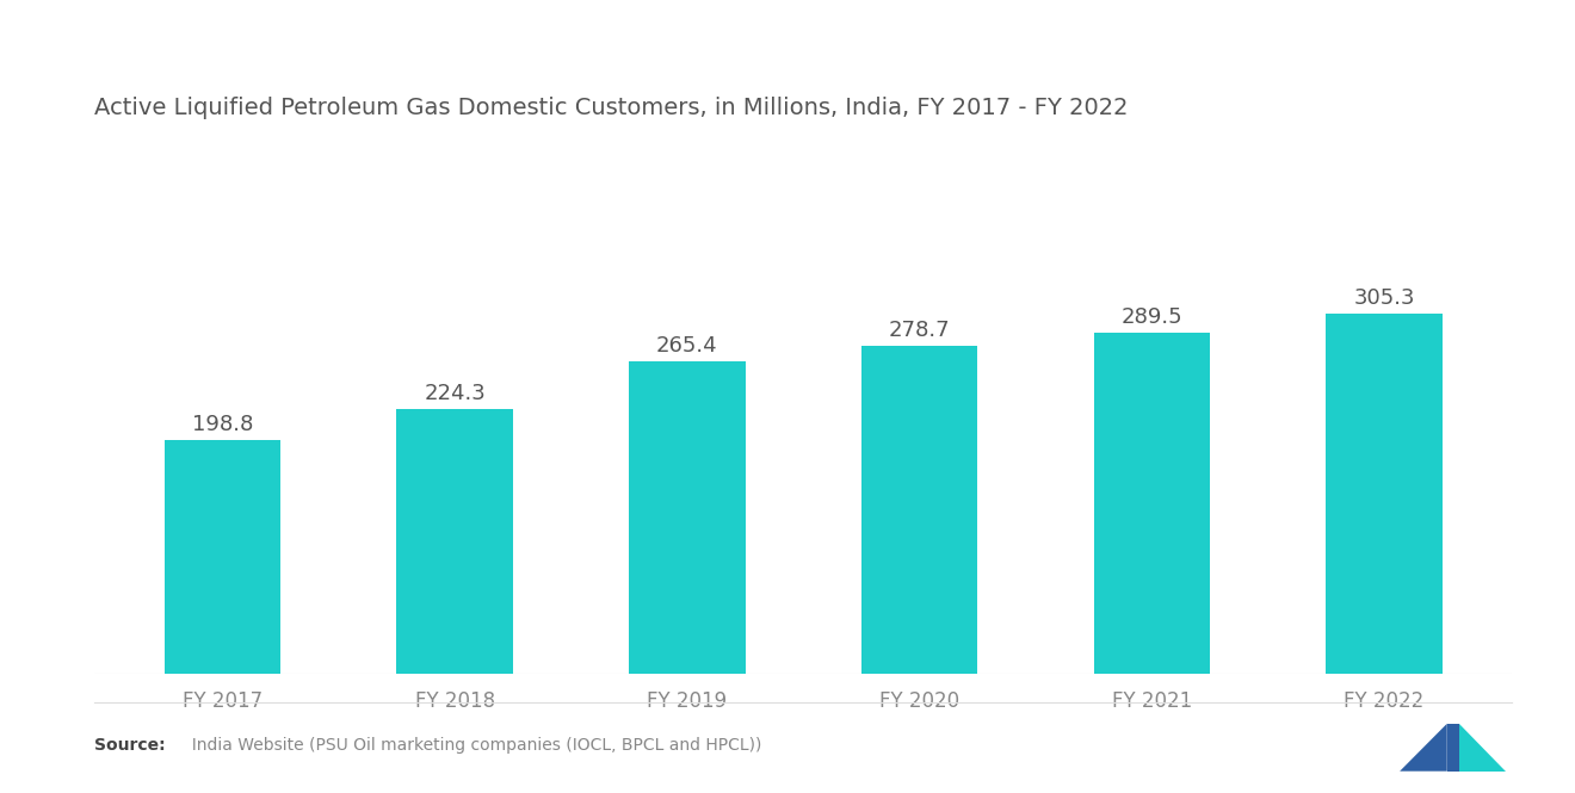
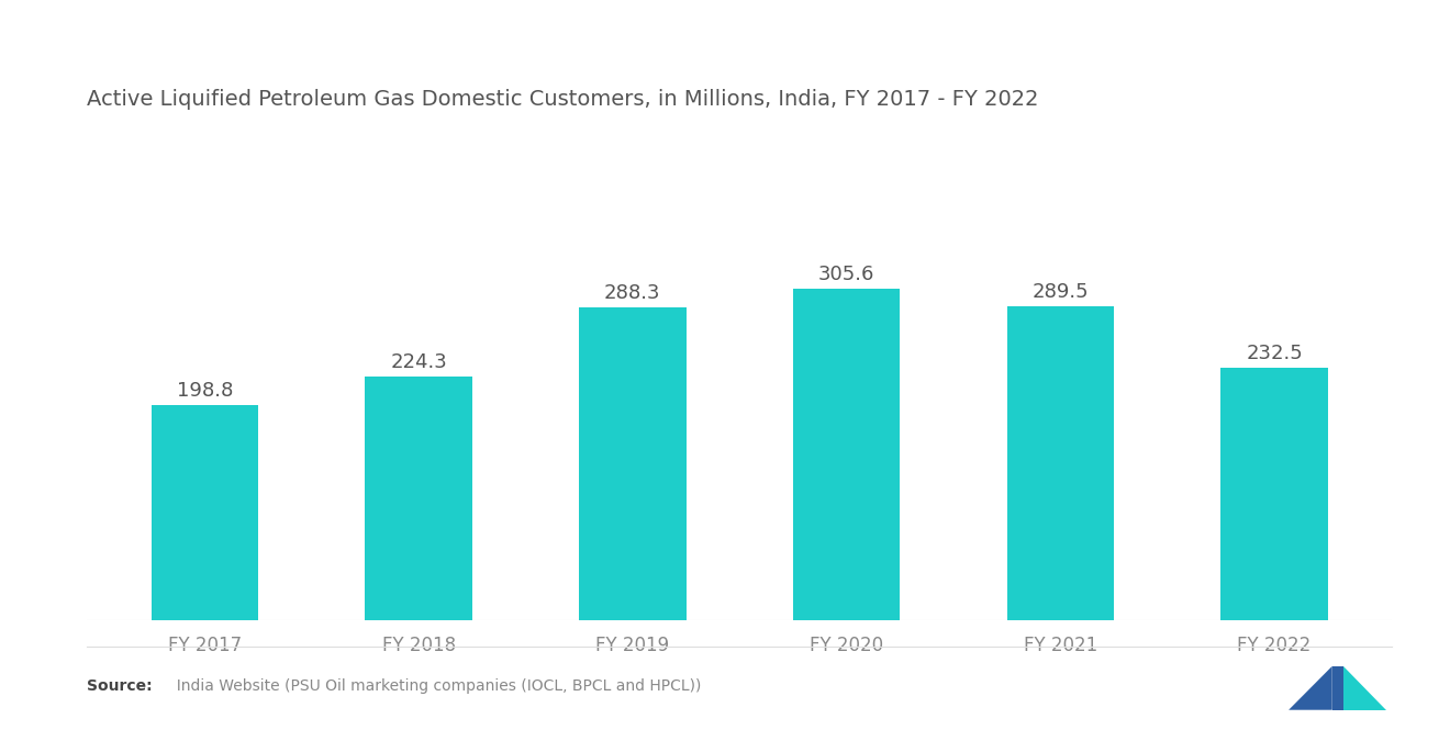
FY 2019: 265.4 -> 288.3
FY 2020: 278.7 -> 305.6
FY 2022: 305.3 -> 232.5
